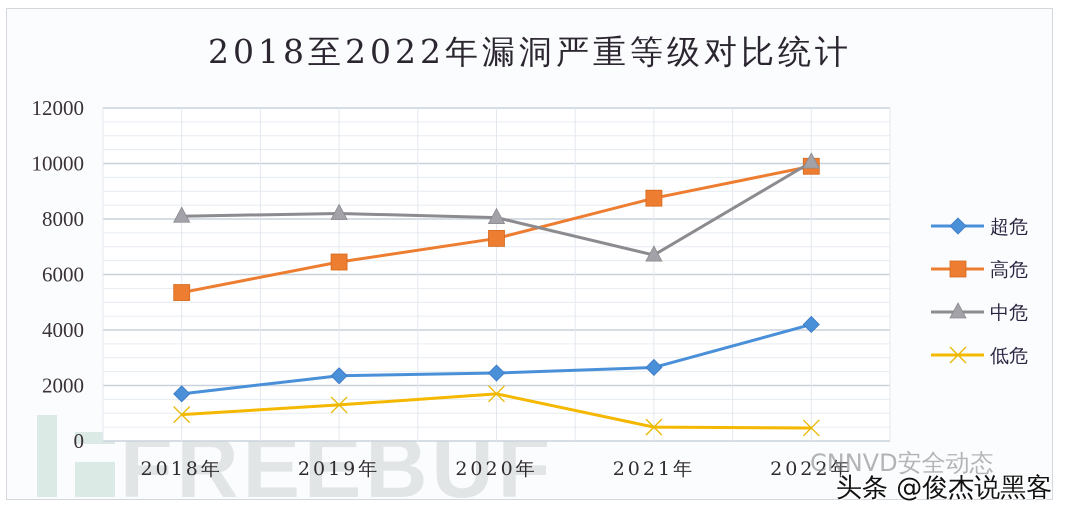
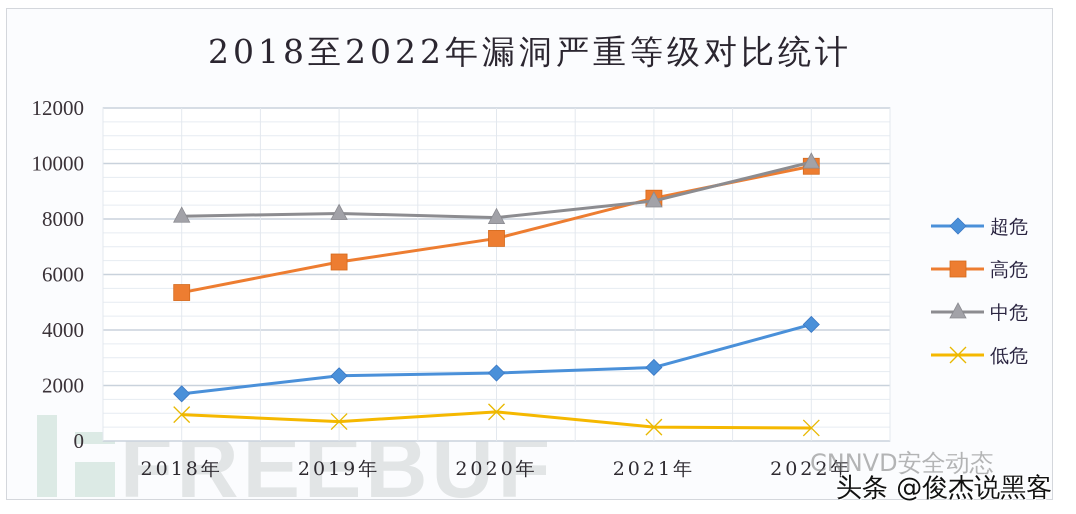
低危/2019年: 1300 -> 700
低危/2020年: 1700 -> 1000
中危/2021年: 6700 -> 8600
